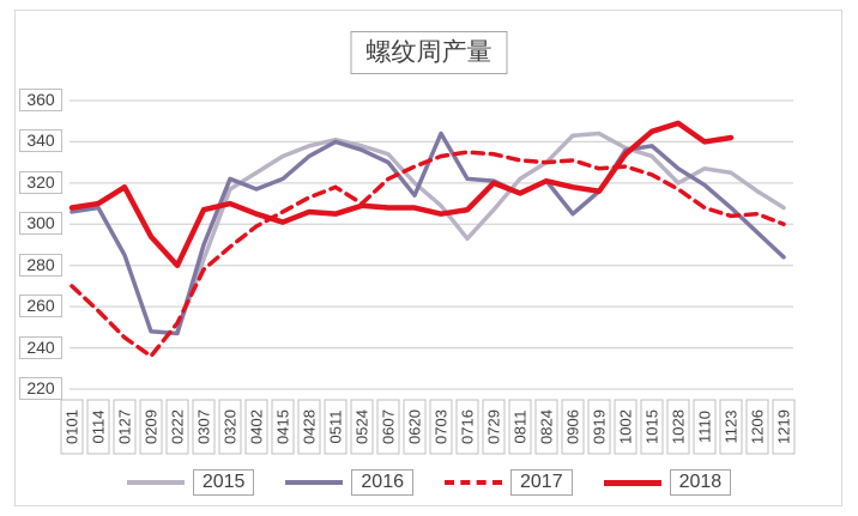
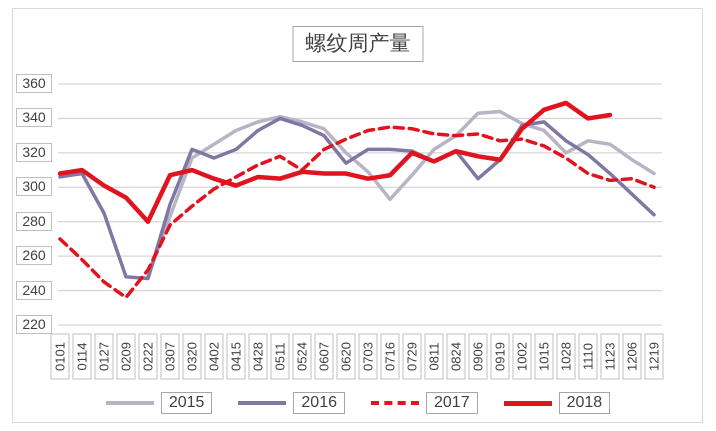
2018/0127: 318 -> 301
2016/0703: 344 -> 322
